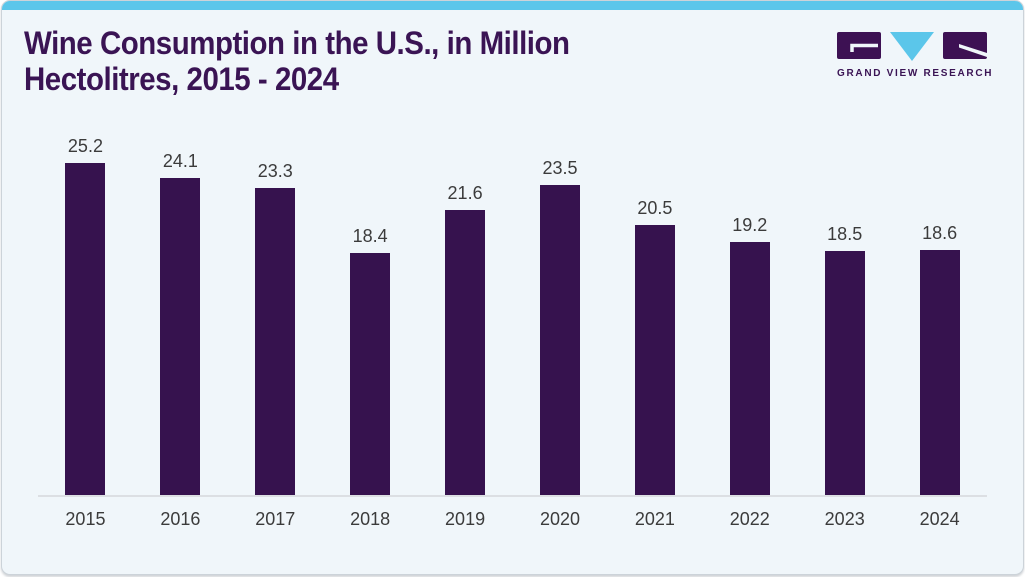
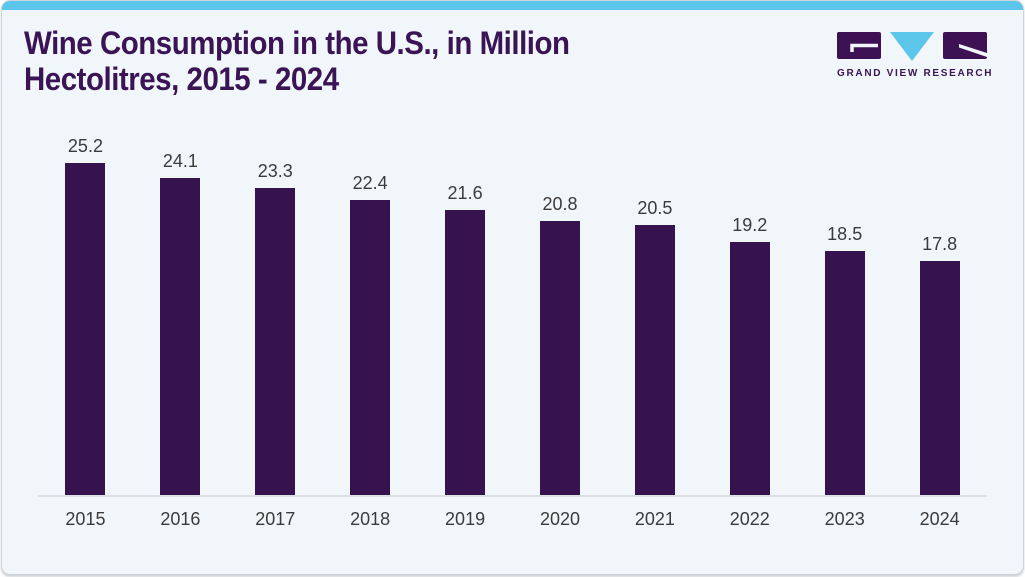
2018: 18.4 -> 22.4
2020: 23.5 -> 20.8
2024: 18.6 -> 17.8
